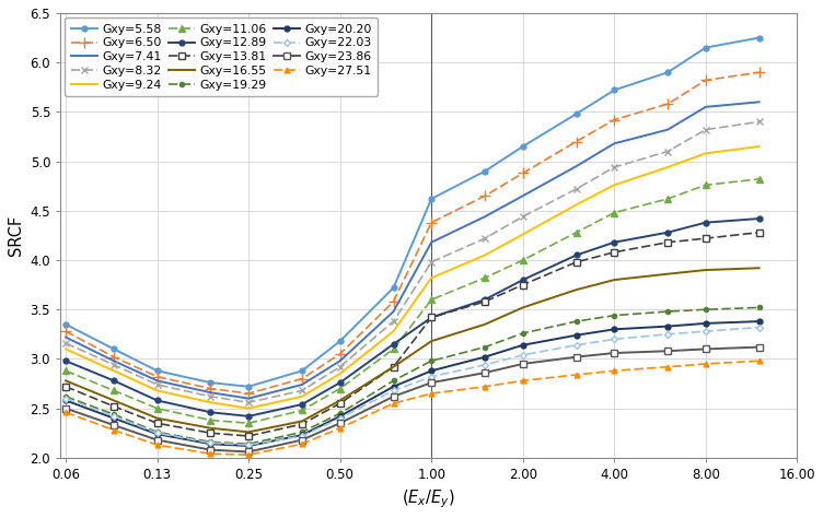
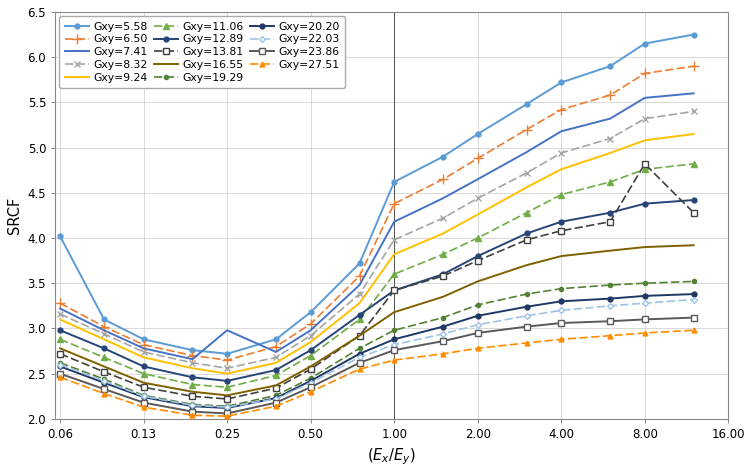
Gxy=5.58/0.06: 3.35 -> 4.02
Gxy=7.41/0.25: 2.60 -> 2.98
Gxy=13.81/8.00: 4.22 -> 4.82
